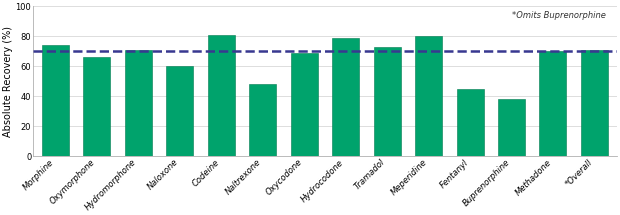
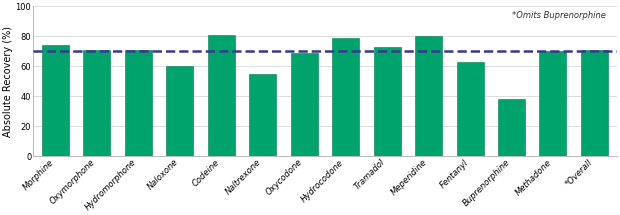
Oxymorphone: 66 -> 71
Naltrexone: 48 -> 55
Fentanyl: 45 -> 63
